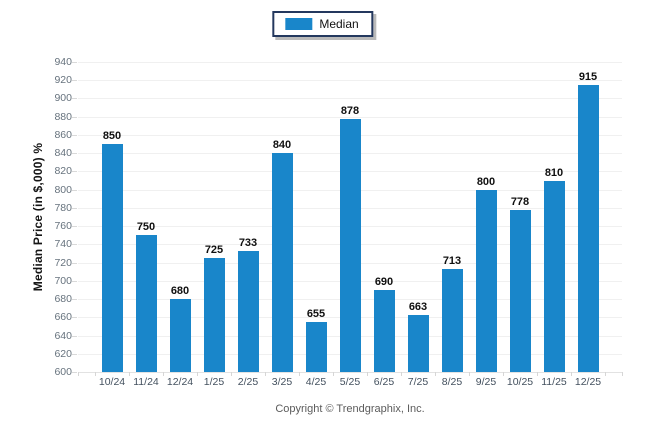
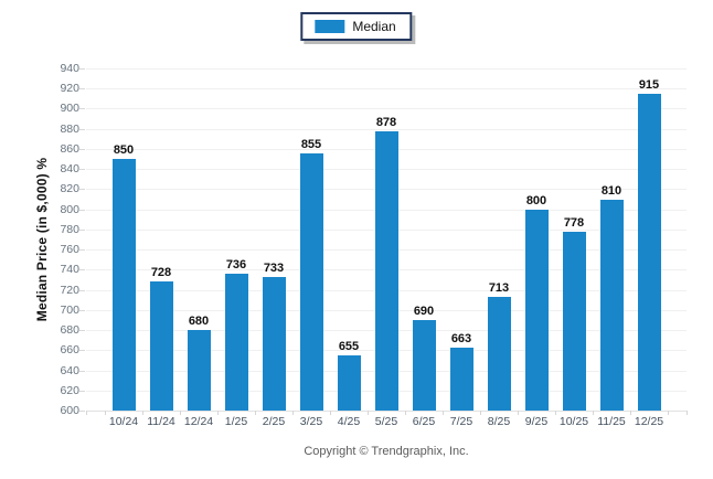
11/24: 750 -> 728
1/25: 725 -> 736
3/25: 840 -> 855
